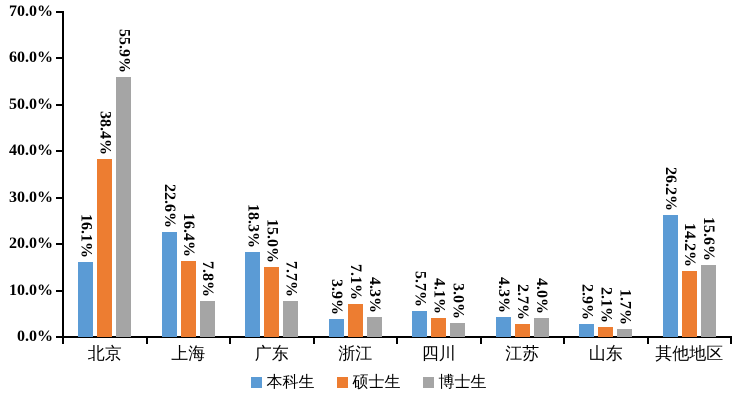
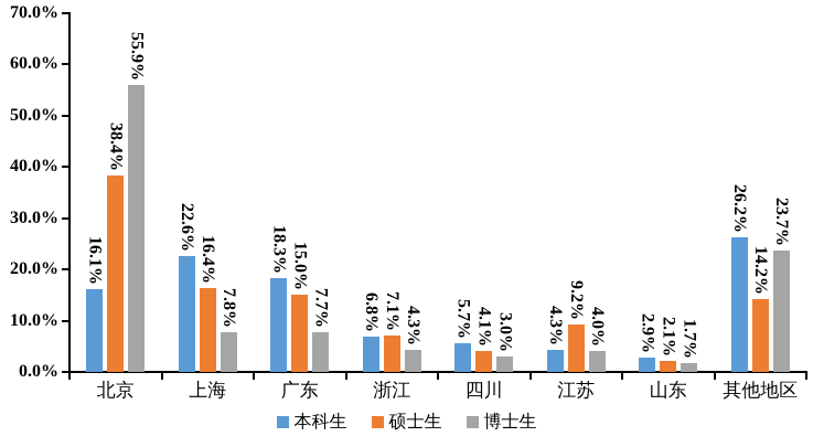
本科生/浙江: 3.9% -> 6.8%
硕士生/江苏: 2.7% -> 9.2%
博士生/其他地区: 15.6% -> 23.7%
